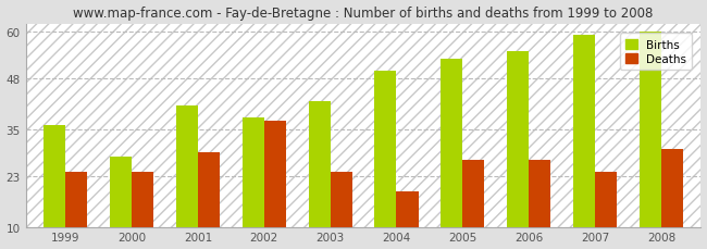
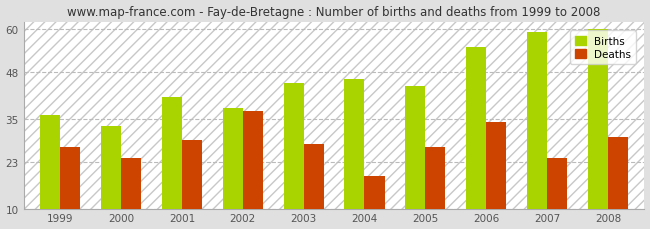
Deaths/1999: 24 -> 27
Births/2000: 28 -> 33
Births/2003: 42 -> 45
Deaths/2003: 24 -> 28
Births/2004: 50 -> 46
Births/2005: 53 -> 44
Deaths/2006: 27 -> 34
